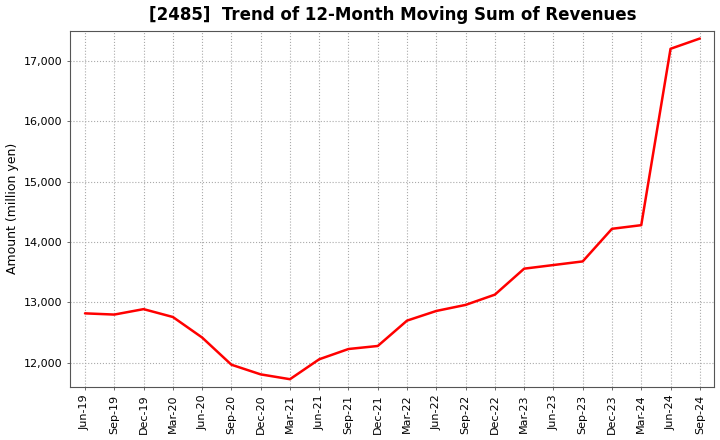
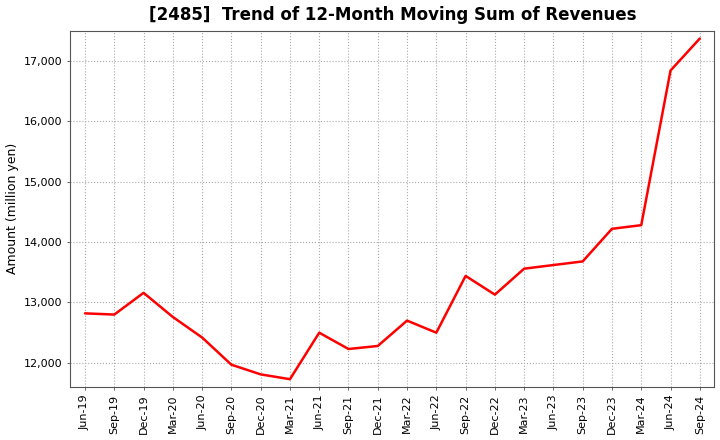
Dec-19: 12,890 -> 13,160
Jun-21: 12,060 -> 12,500
Jun-22: 12,860 -> 12,500
Sep-22: 12,960 -> 13,440
Jun-24: 17,200 -> 16,840
